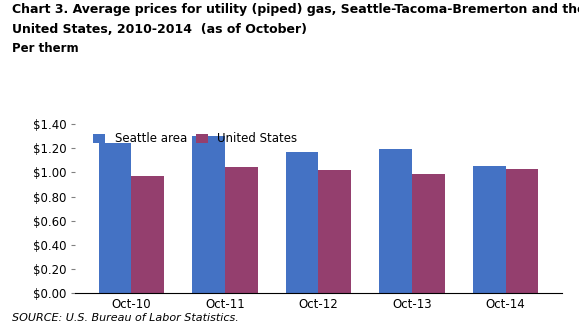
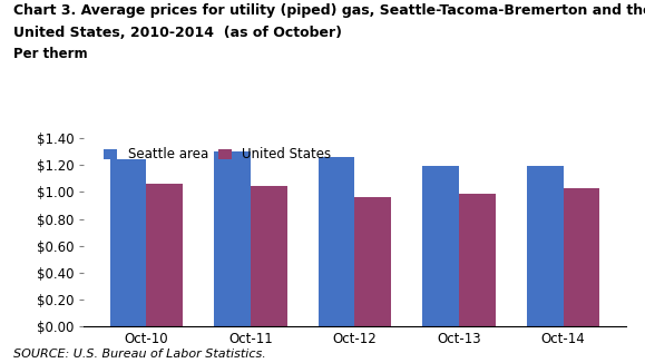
United States/Oct-10: $0.97 -> $1.06
Seattle area/Oct-12: $1.17 -> $1.26
United States/Oct-12: $1.02 -> $0.96
Seattle area/Oct-14: $1.05 -> $1.19
